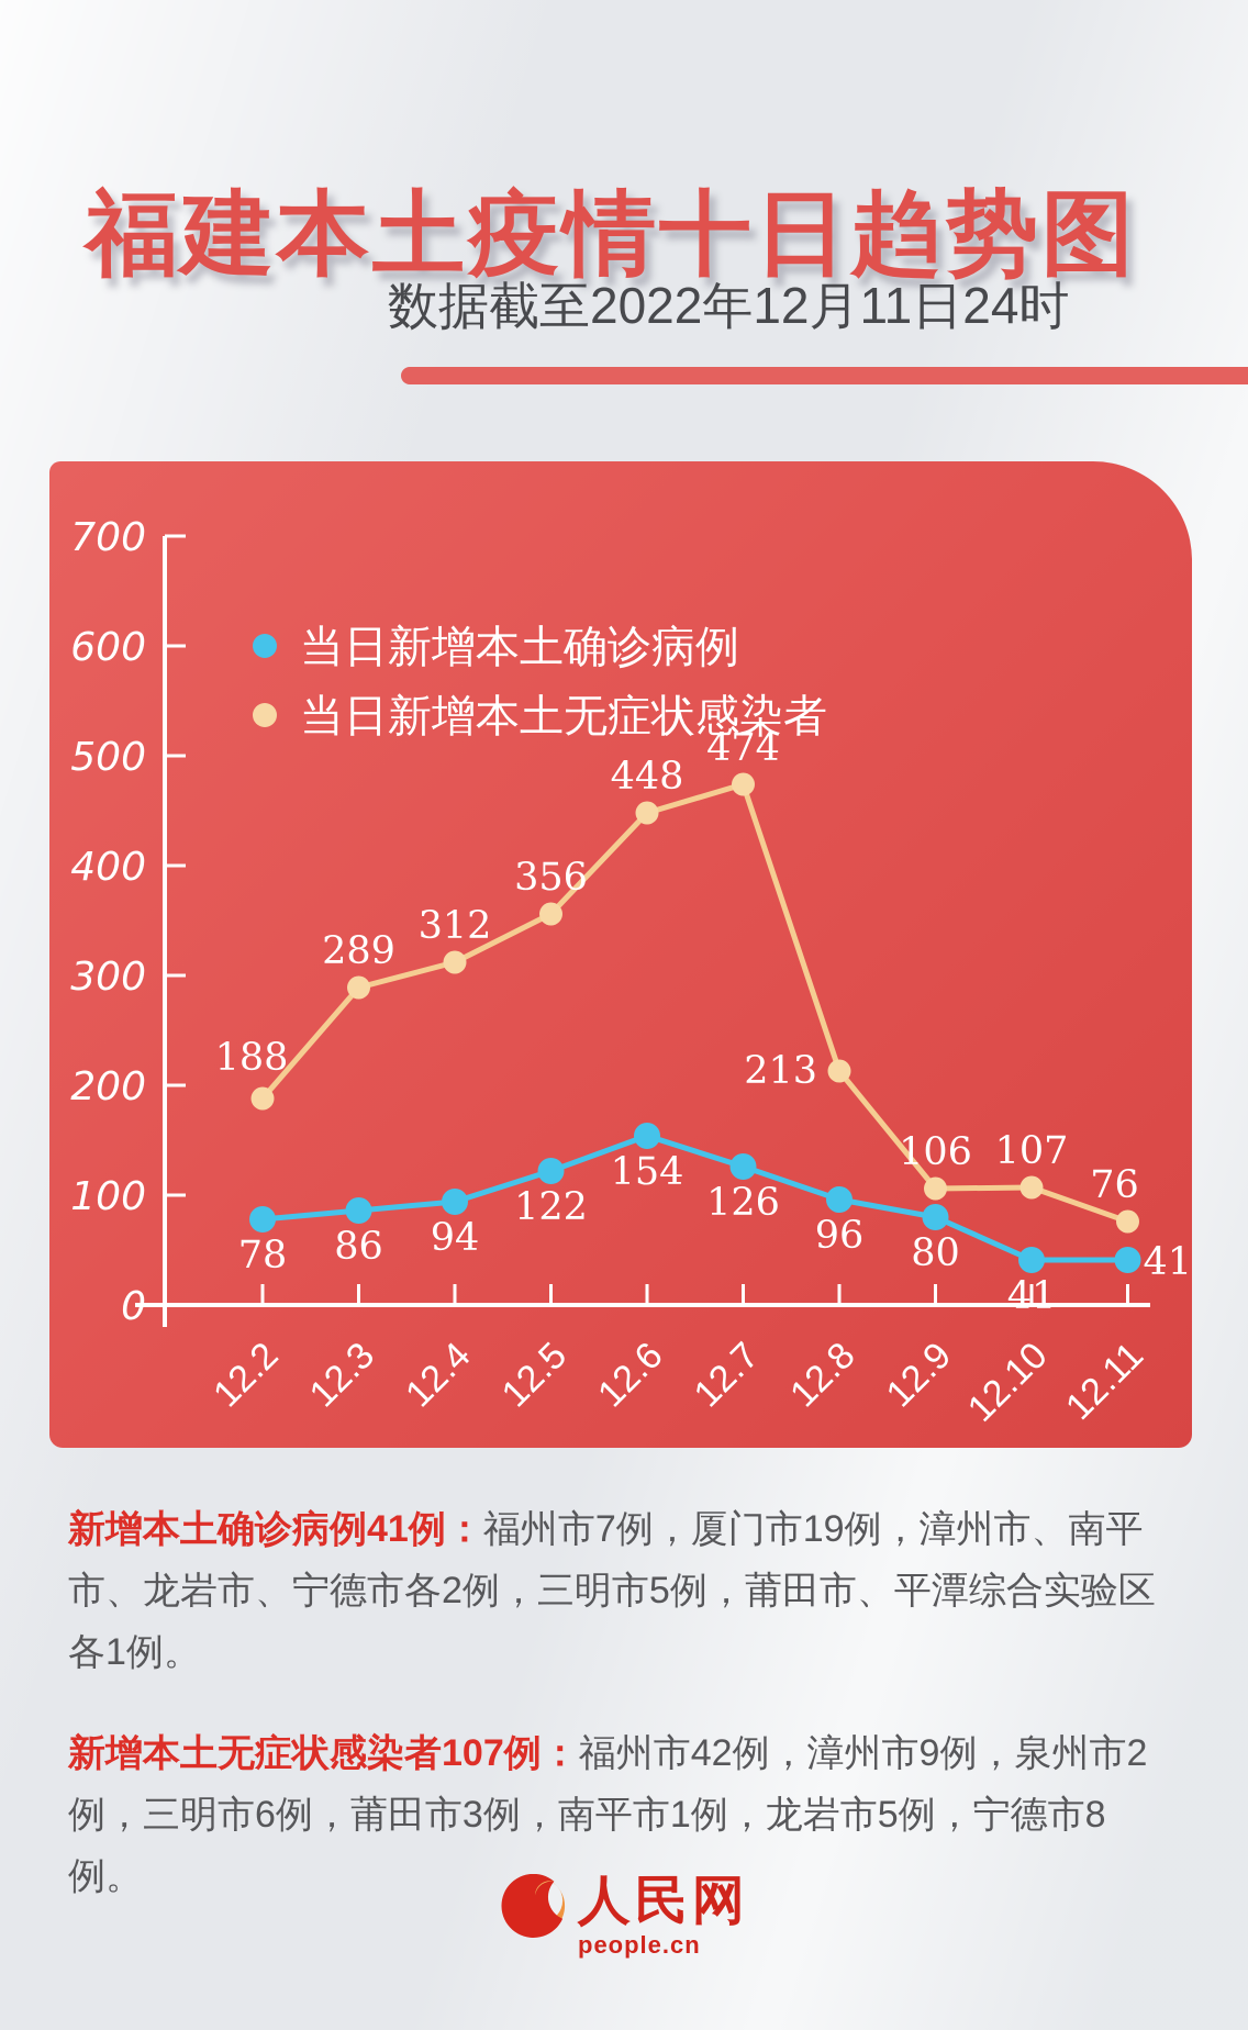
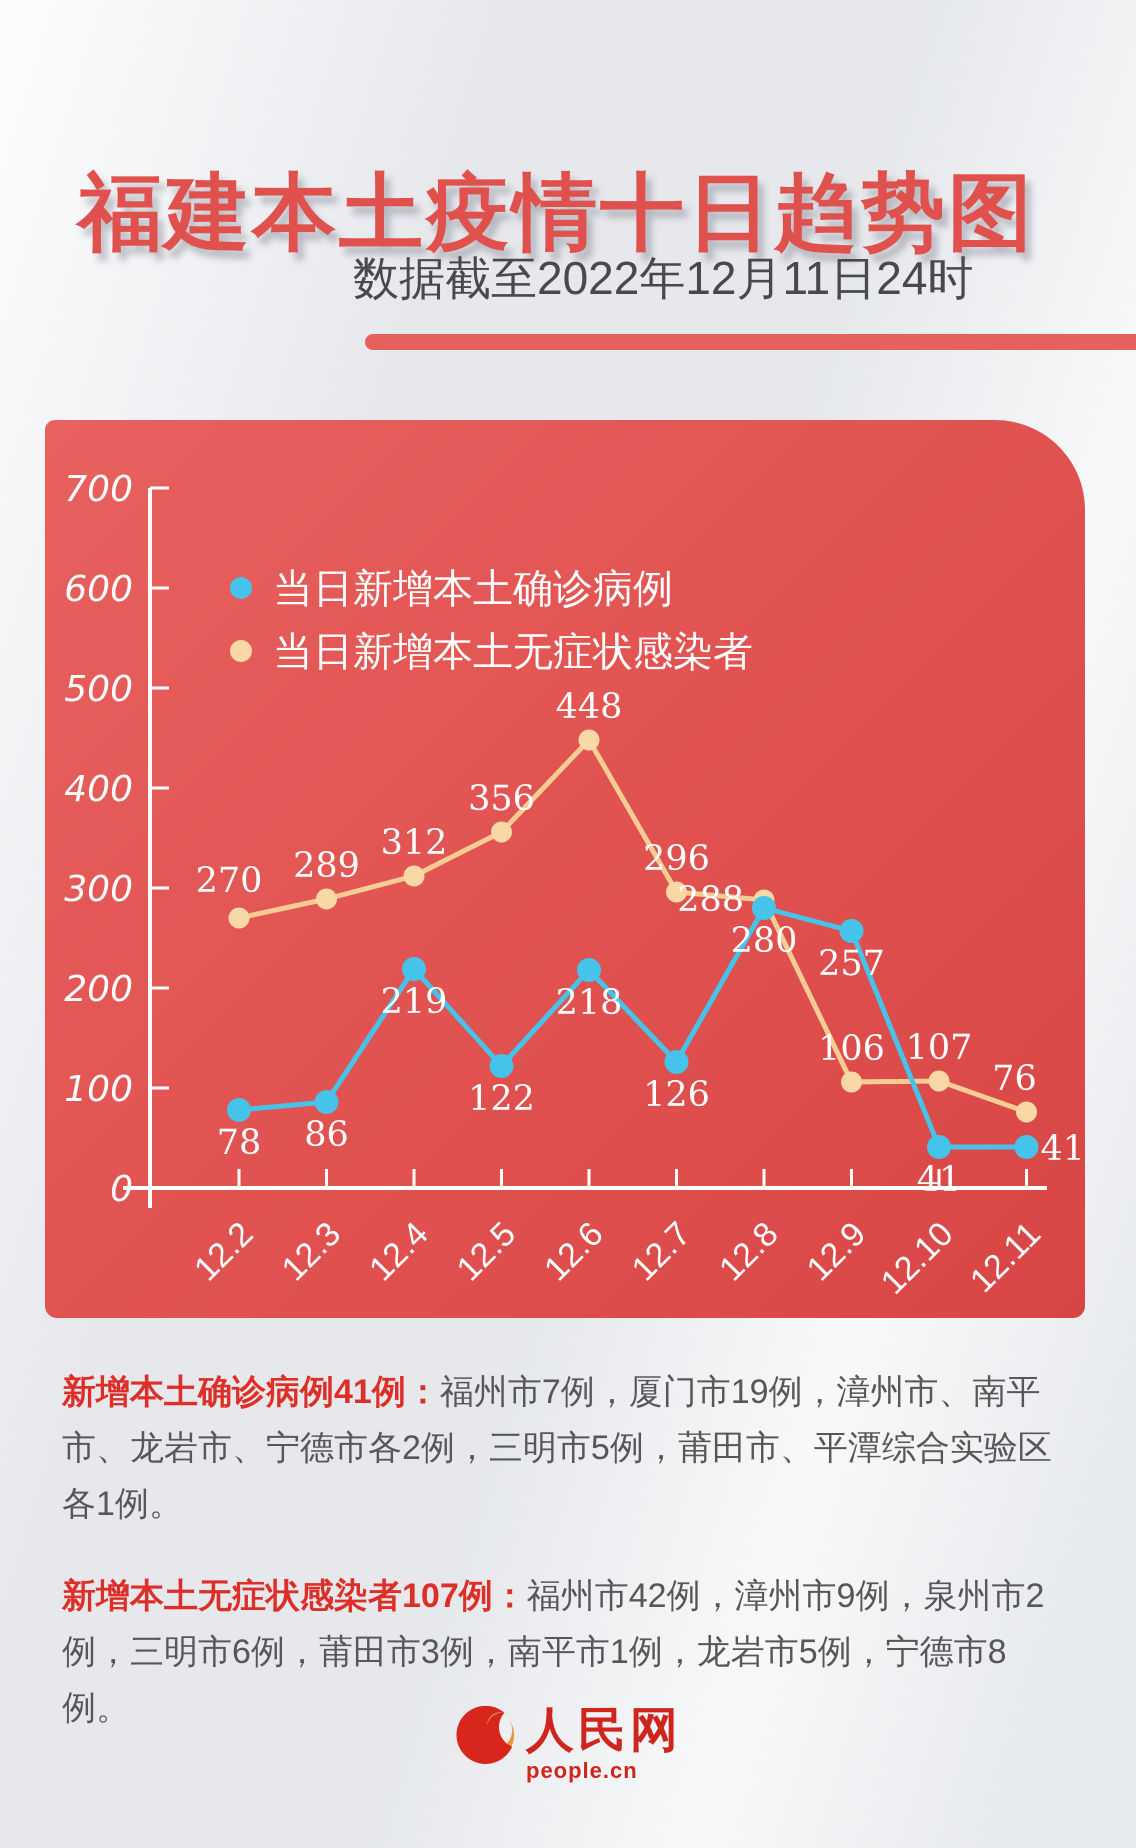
当日新增本土无症状感染者/12.2: 188 -> 270
当日新增本土确诊病例/12.4: 94 -> 219
当日新增本土确诊病例/12.6: 154 -> 218
当日新增本土无症状感染者/12.7: 474 -> 296
当日新增本土确诊病例/12.8: 96 -> 280
当日新增本土无症状感染者/12.8: 213 -> 288
当日新增本土确诊病例/12.9: 80 -> 257
